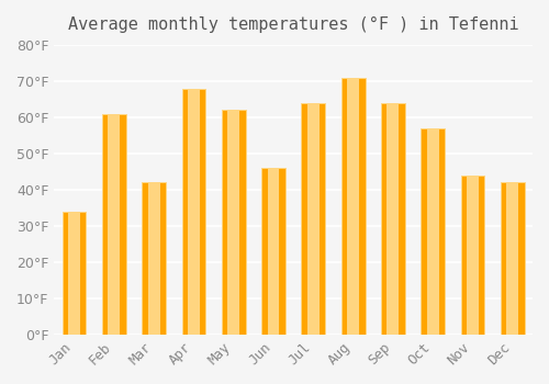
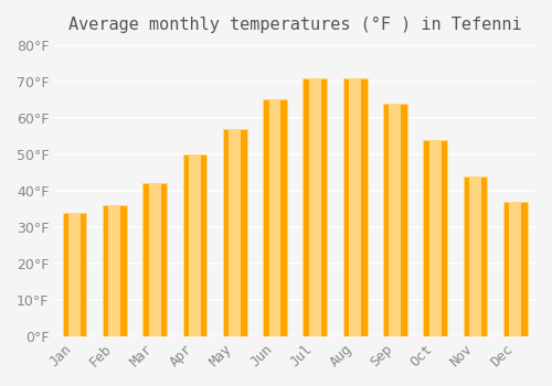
Feb: 61°F -> 36°F
Apr: 68°F -> 50°F
May: 62°F -> 57°F
Jun: 46°F -> 65°F
Jul: 64°F -> 71°F
Oct: 57°F -> 54°F
Dec: 42°F -> 37°F
